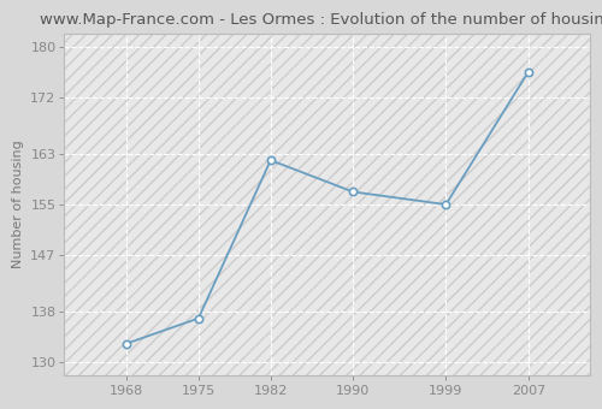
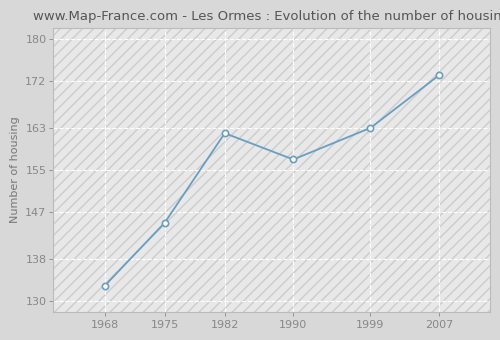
1975: 137 -> 145
1999: 155 -> 163
2007: 176 -> 173
